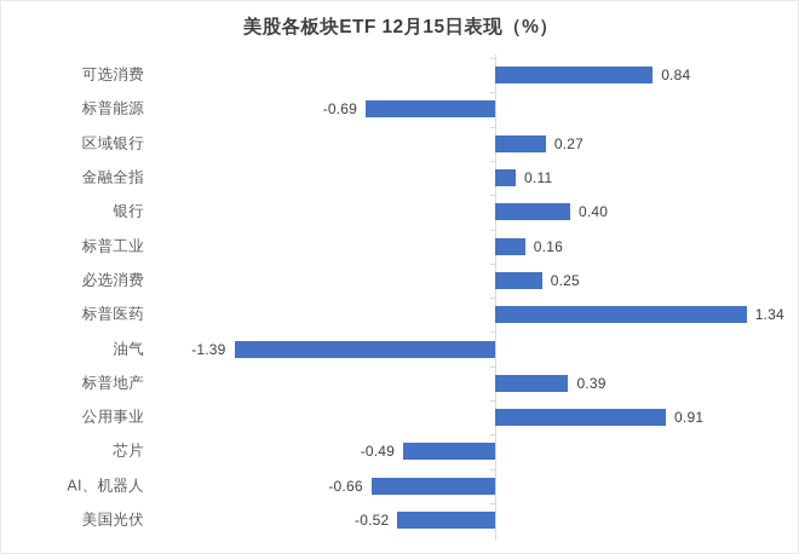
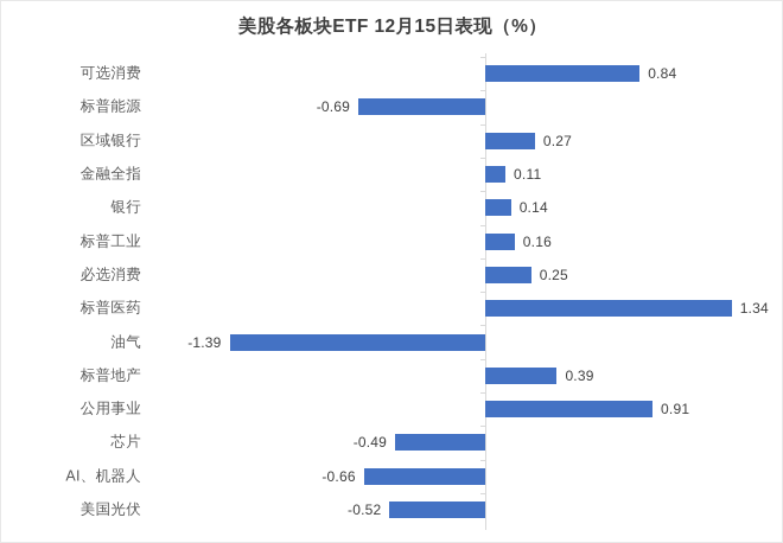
银行: 0.40 -> 0.14
